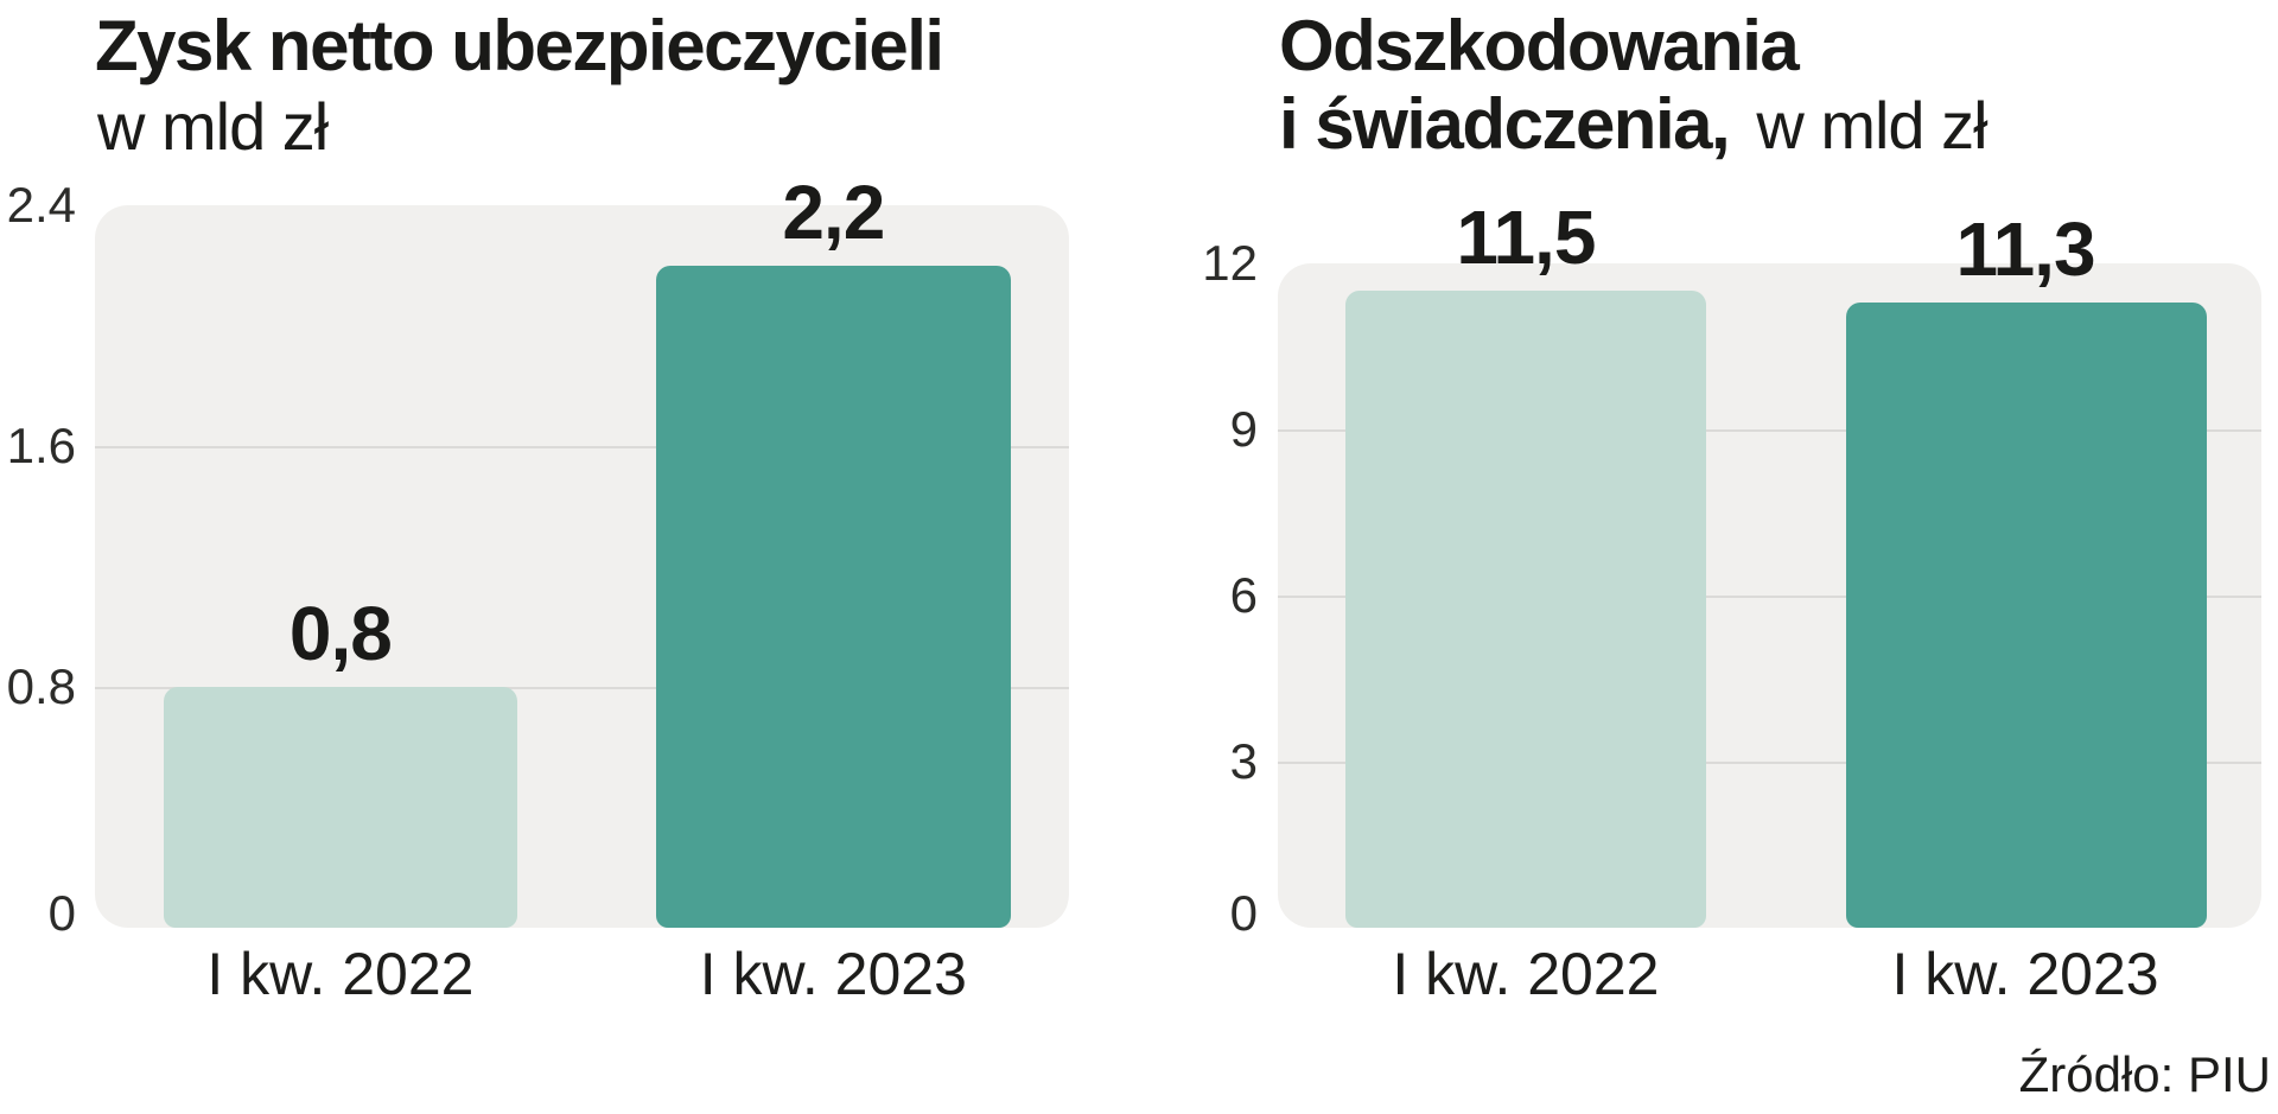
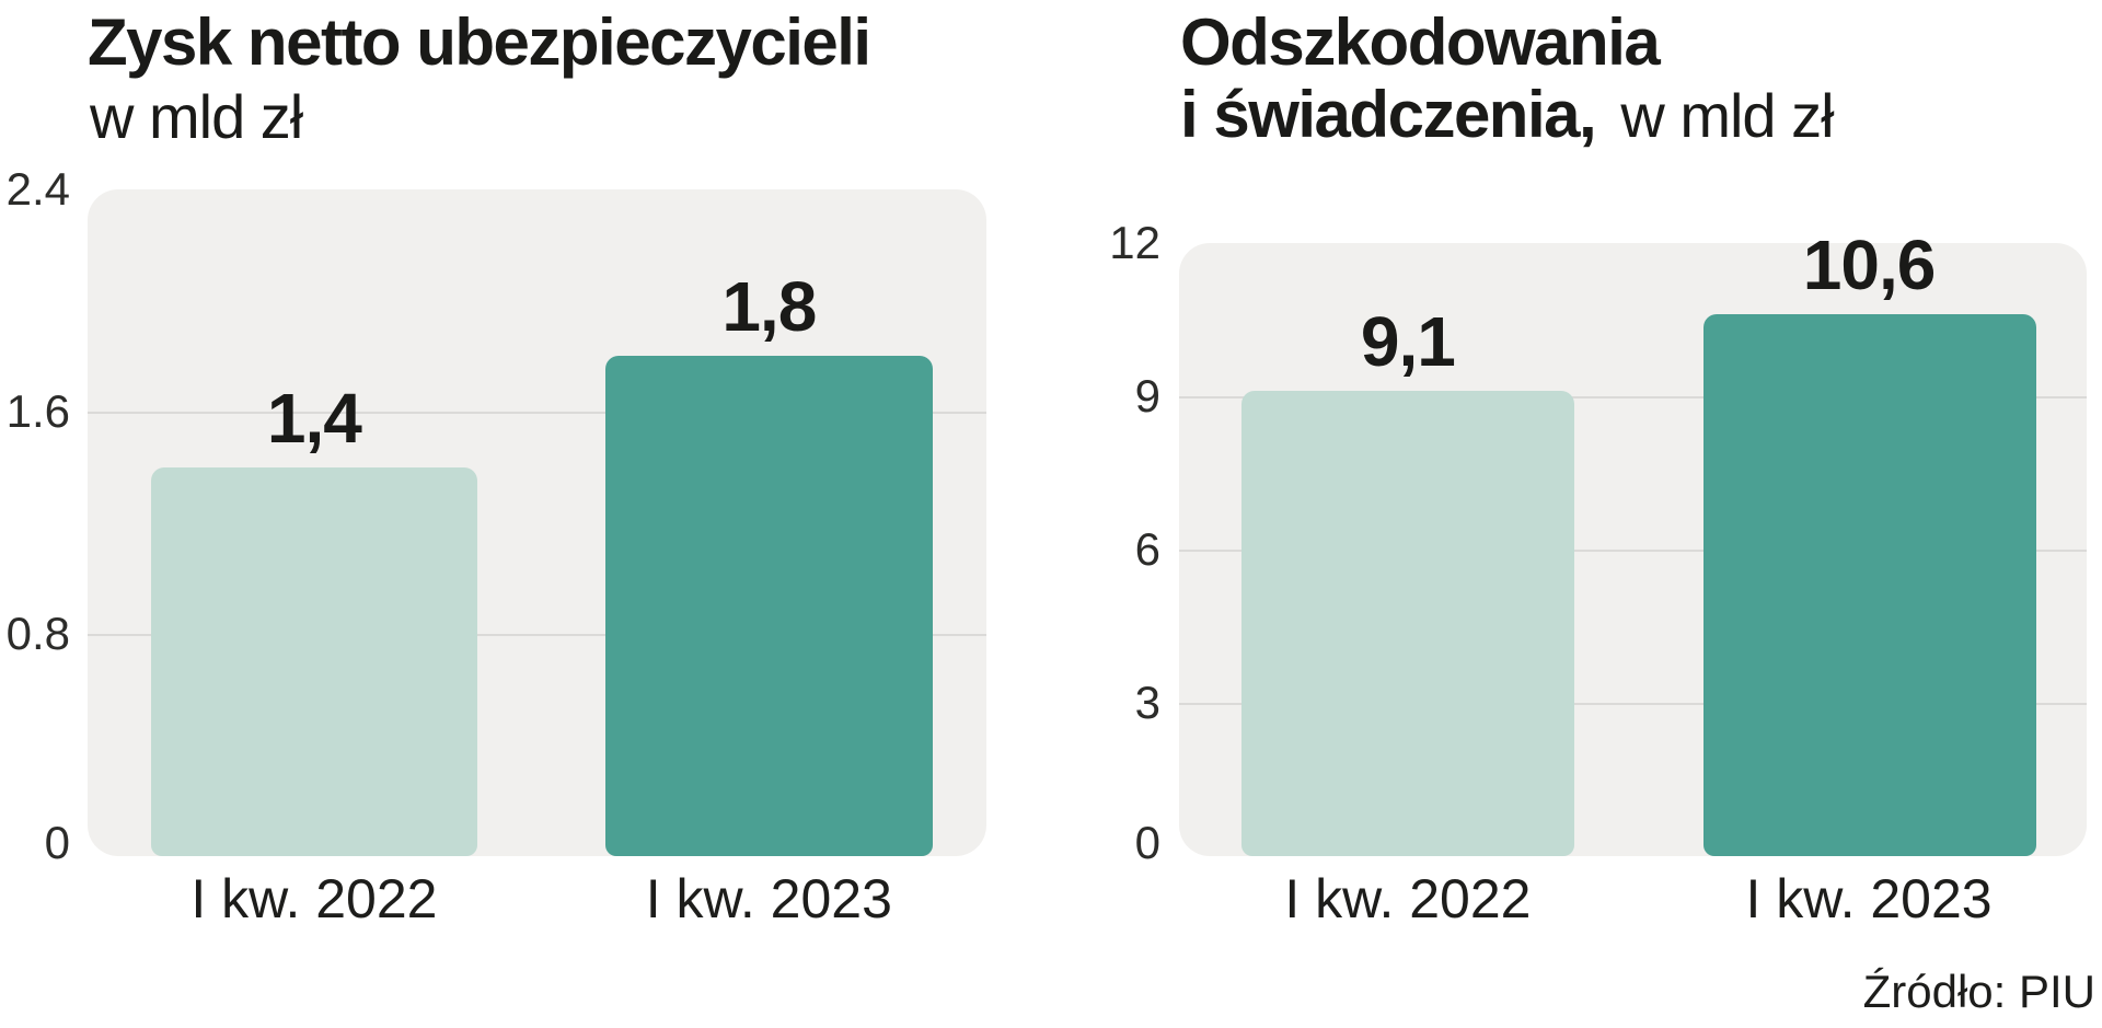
Zysk netto ubezpieczycieli/I kw. 2022: 0,8 -> 1,4
Zysk netto ubezpieczycieli/I kw. 2023: 2,2 -> 1,8
Odszkodowania i świadczenia,/I kw. 2022: 11,5 -> 9,1
Odszkodowania i świadczenia,/I kw. 2023: 11,3 -> 10,6
